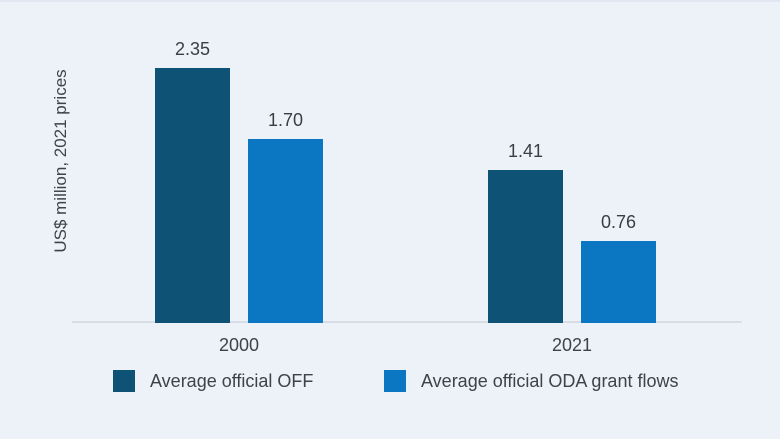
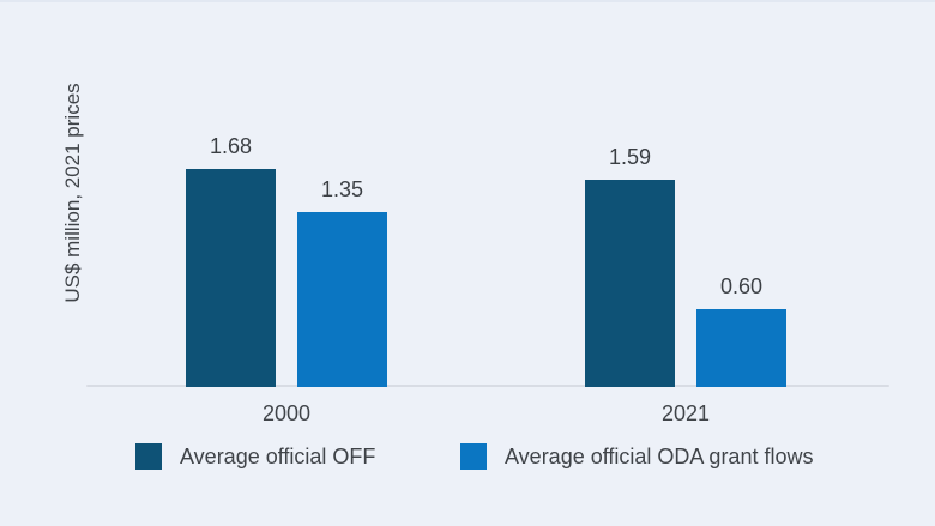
Average official OFF/2000: 2.35 -> 1.68
Average official ODA grant flows/2000: 1.70 -> 1.35
Average official OFF/2021: 1.41 -> 1.59
Average official ODA grant flows/2021: 0.76 -> 0.60
